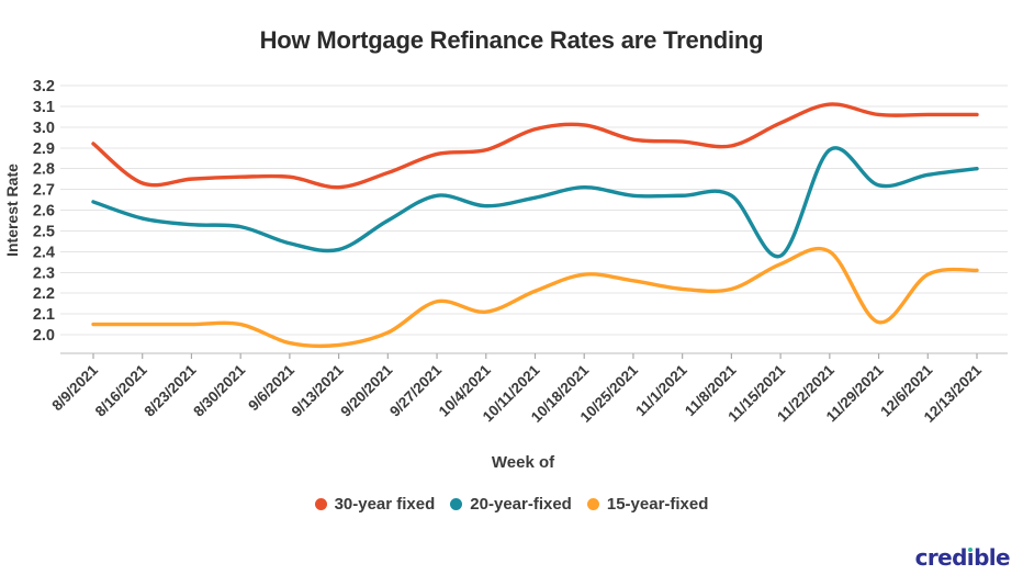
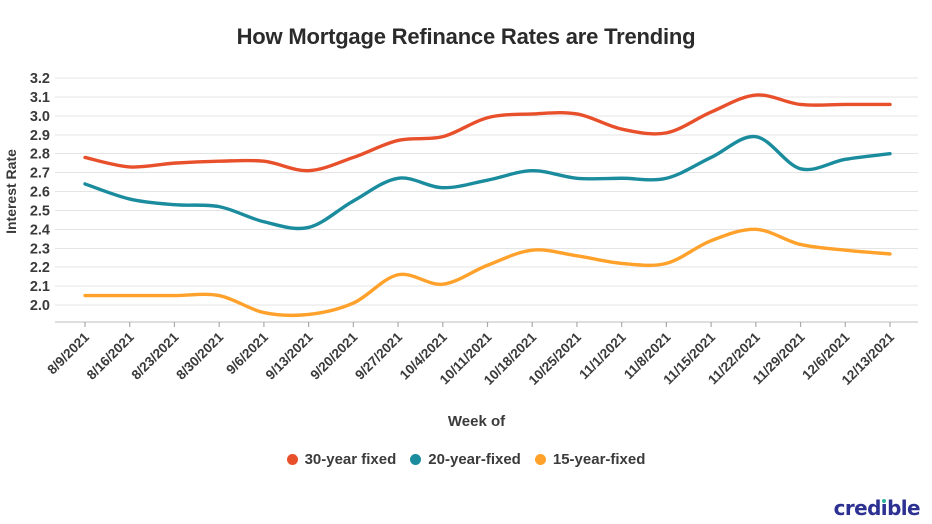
30-year fixed/8/9/2021: 2.92 -> 2.78
30-year fixed/10/25/2021: 2.94 -> 3.01
20-year-fixed/11/15/2021: 2.38 -> 2.78
15-year-fixed/11/29/2021: 2.06 -> 2.32
15-year-fixed/12/13/2021: 2.31 -> 2.27
